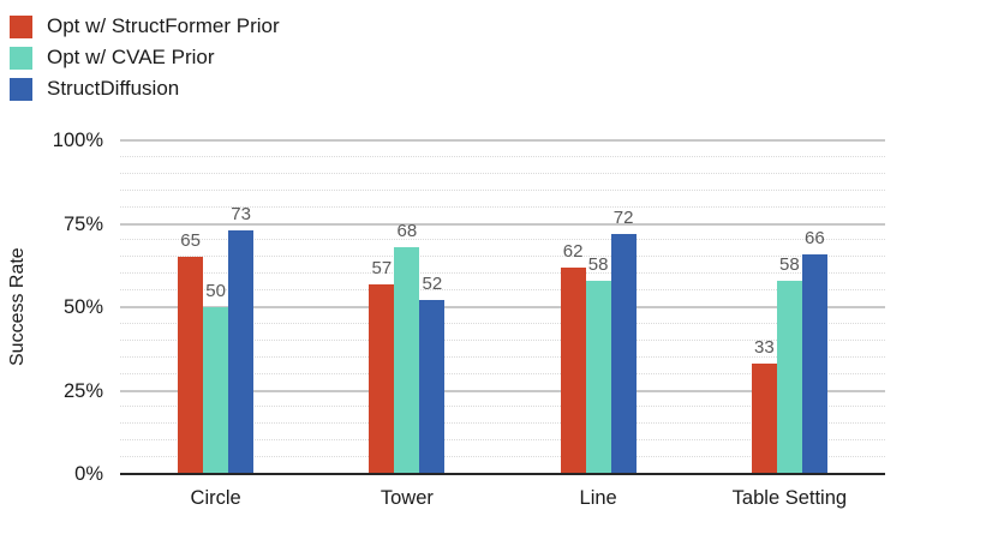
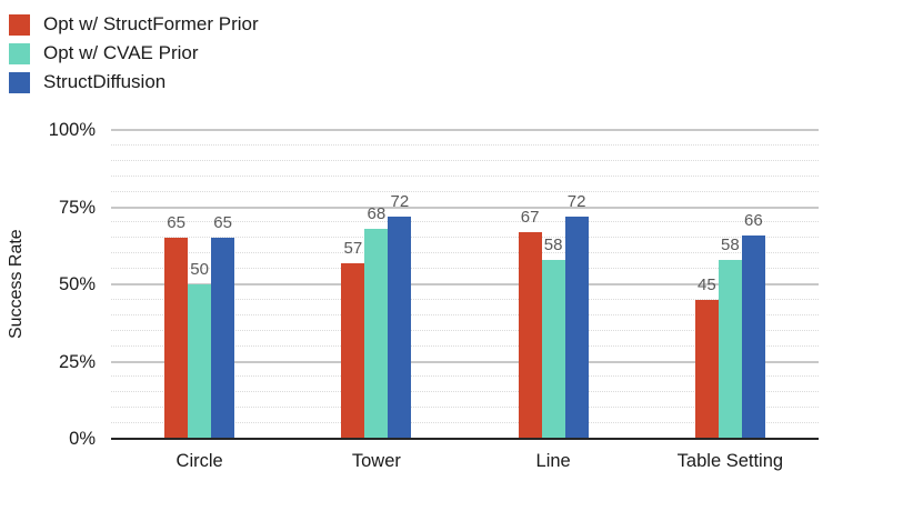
StructDiffusion/Circle: 73 -> 65
StructDiffusion/Tower: 52 -> 72
Opt w/ StructFormer Prior/Line: 62 -> 67
Opt w/ StructFormer Prior/Table Setting: 33 -> 45
